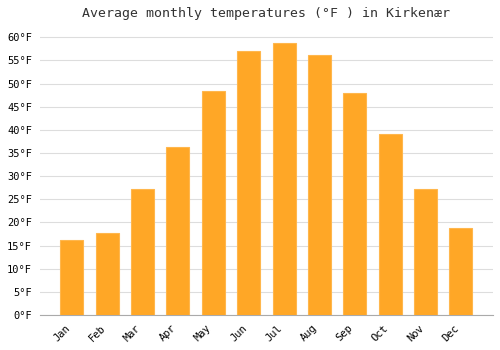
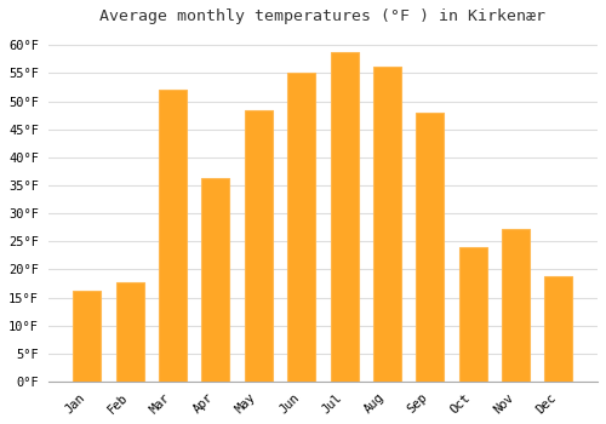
Mar: 27.2°F -> 52.0°F
Jun: 57.0°F -> 55.0°F
Oct: 39.2°F -> 24.0°F
